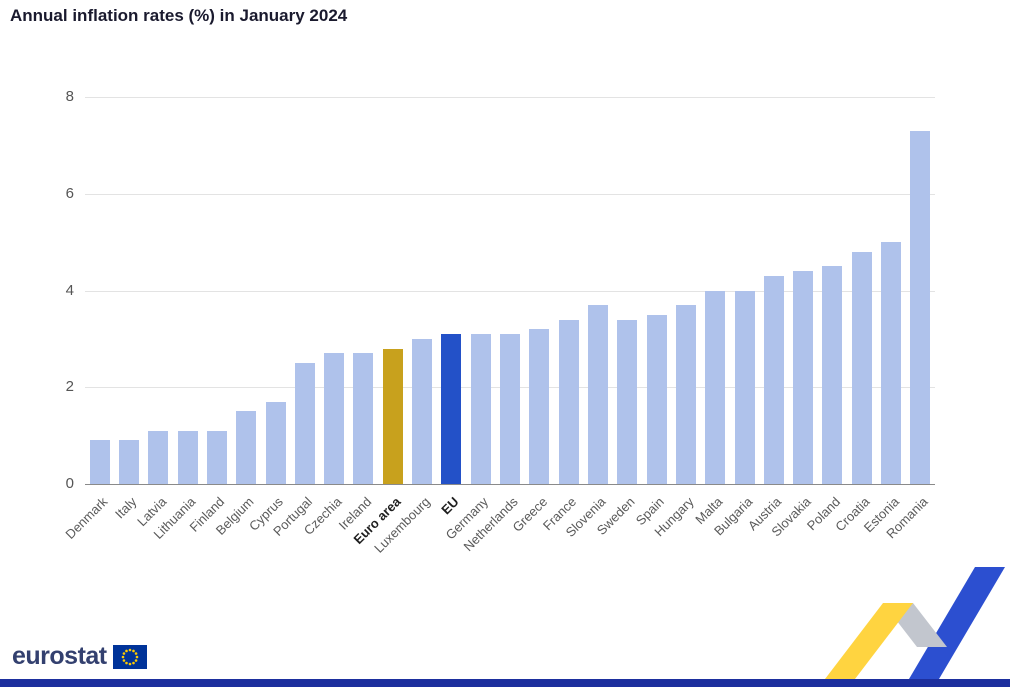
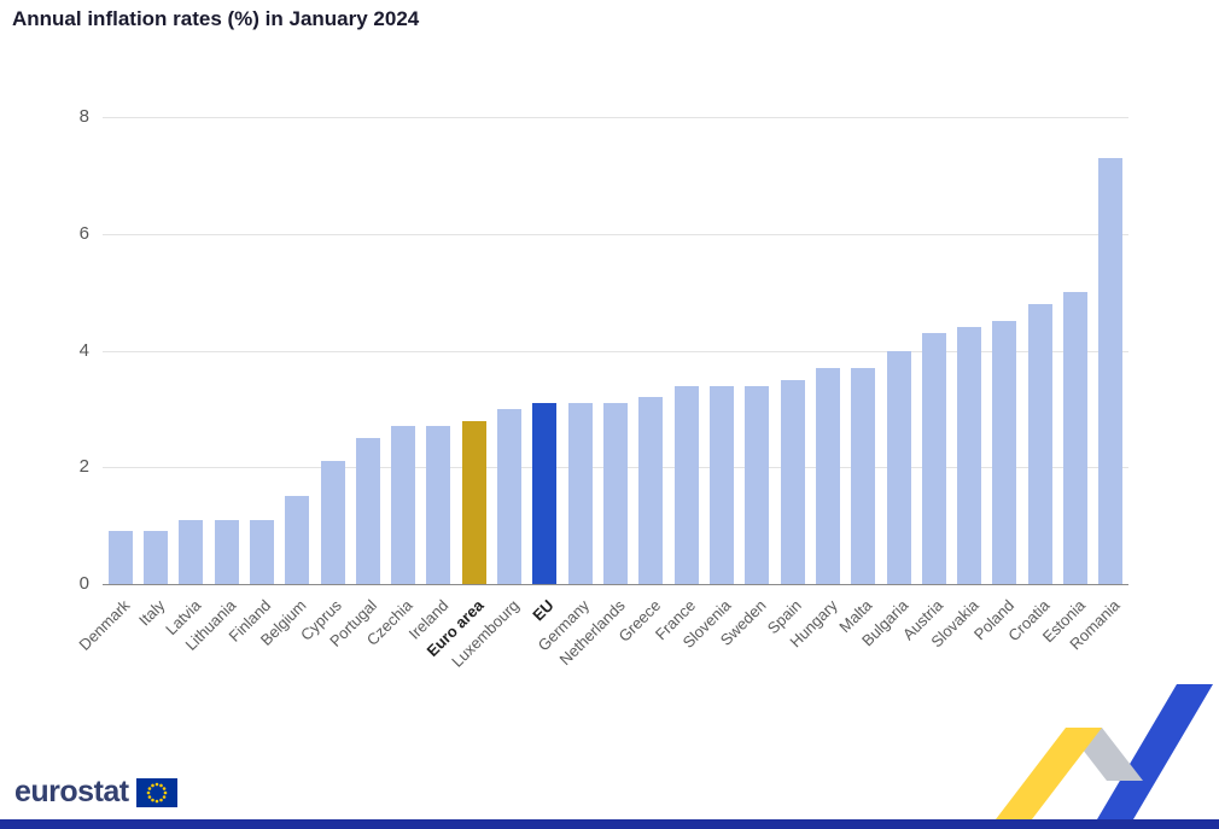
Cyprus: 1.7 -> 2.1
Slovenia: 3.7 -> 3.4
Malta: 4.0 -> 3.7
